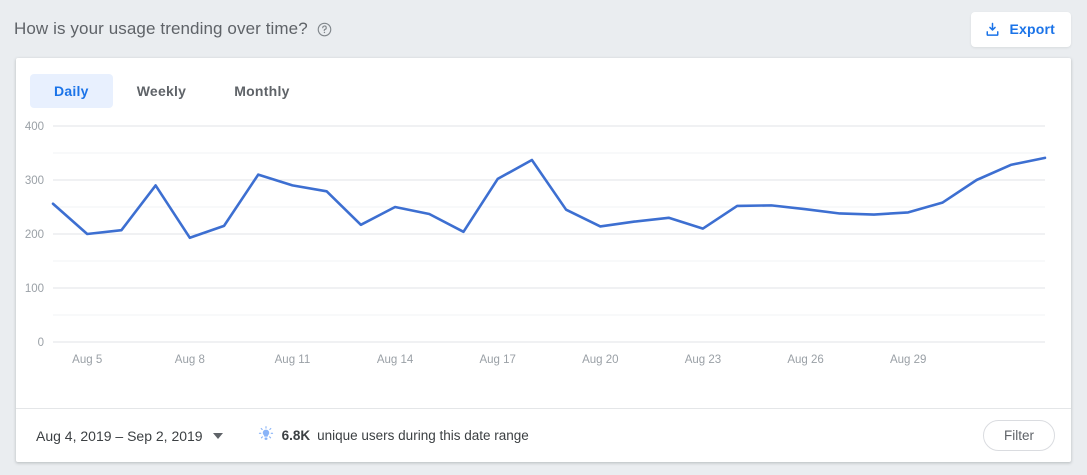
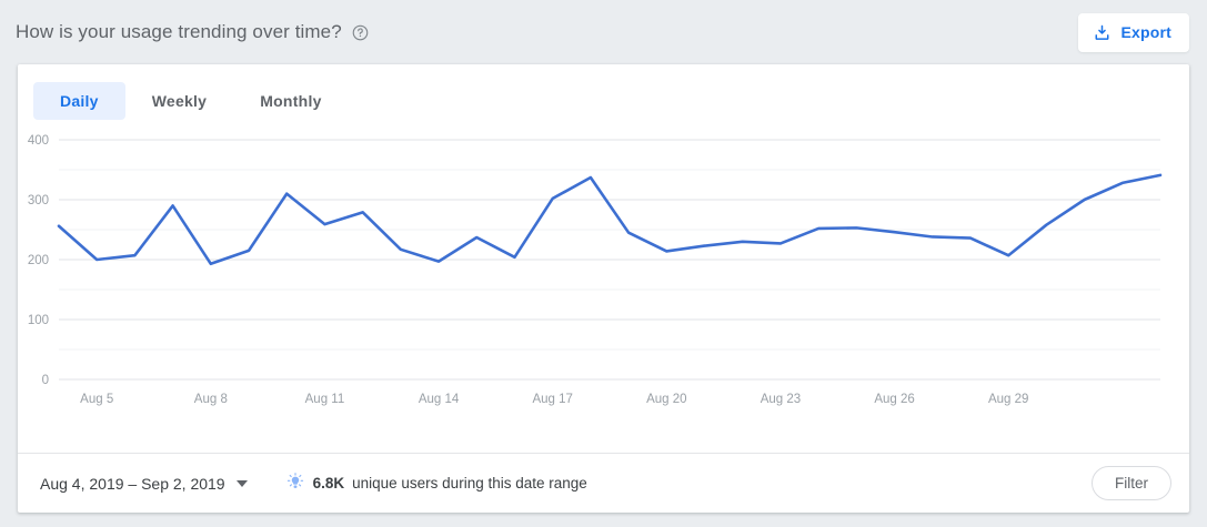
Aug 11: 290 -> 260
Aug 14: 250 -> 200
Aug 23: 210 -> 230
Aug 29: 240 -> 210
